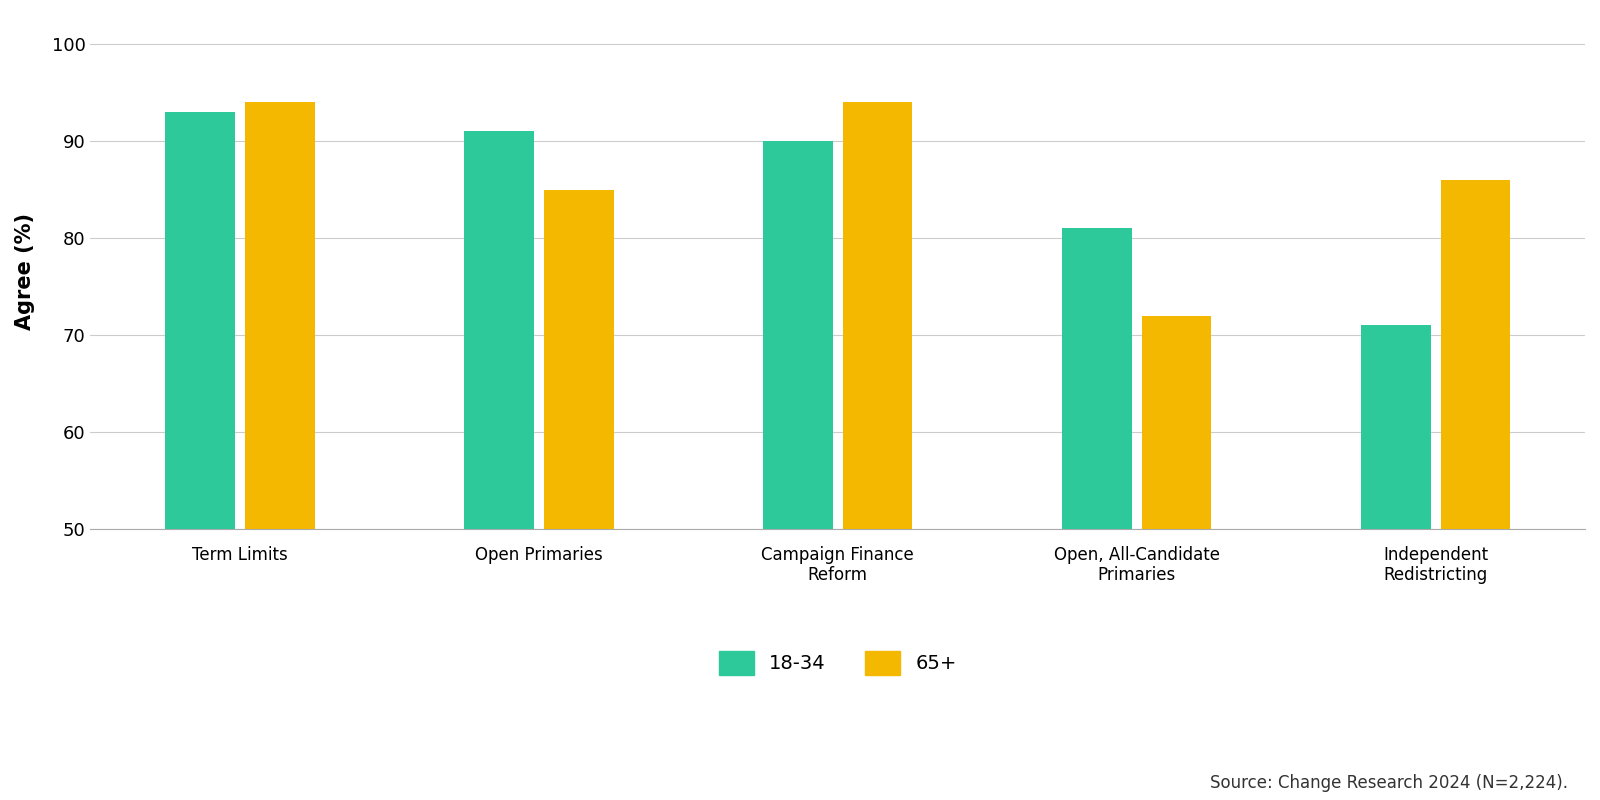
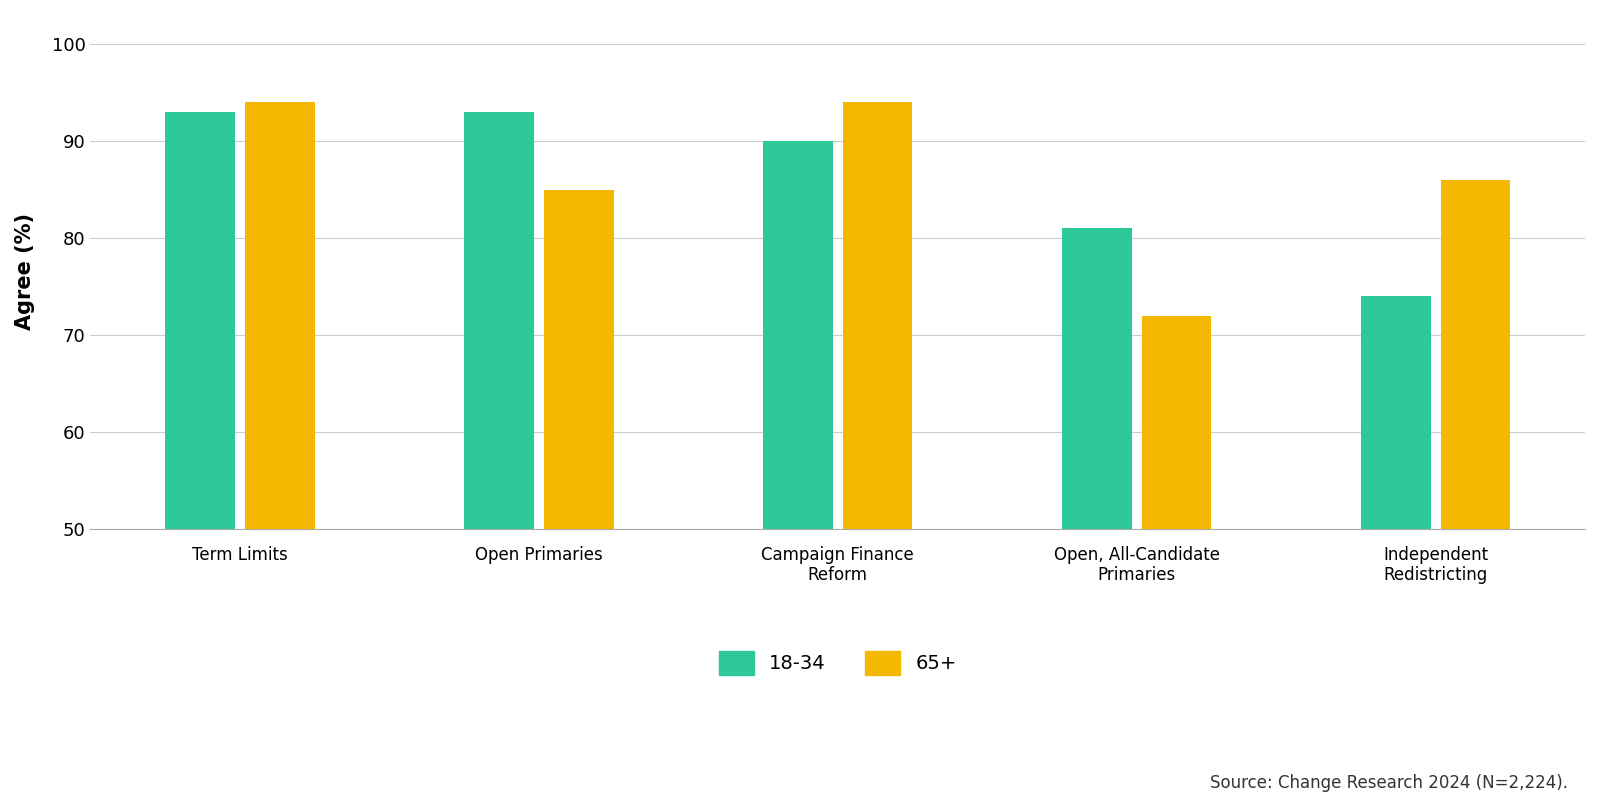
18-34/Open Primaries: 91 -> 93
18-34/Independent Redistricting: 71 -> 74
